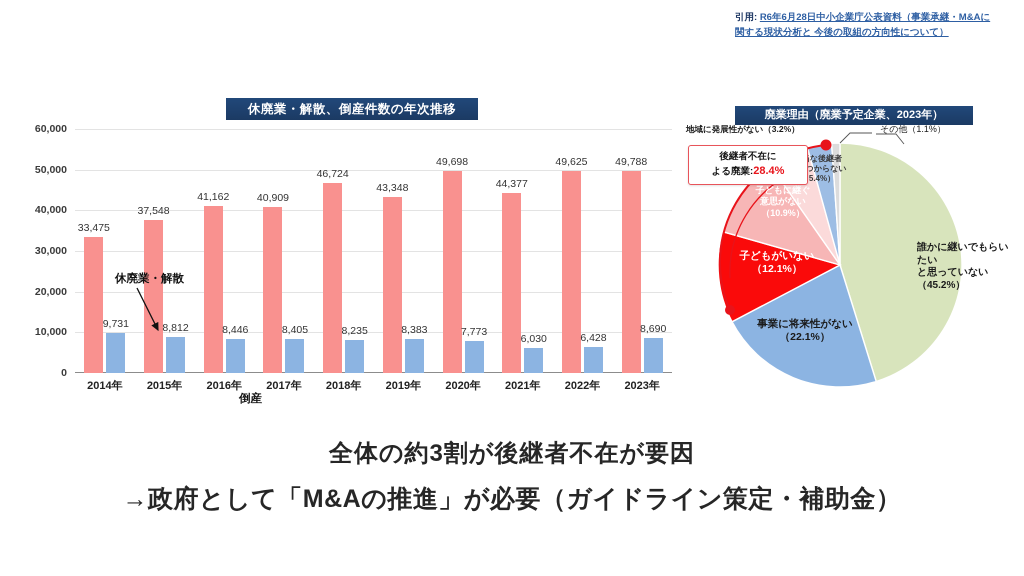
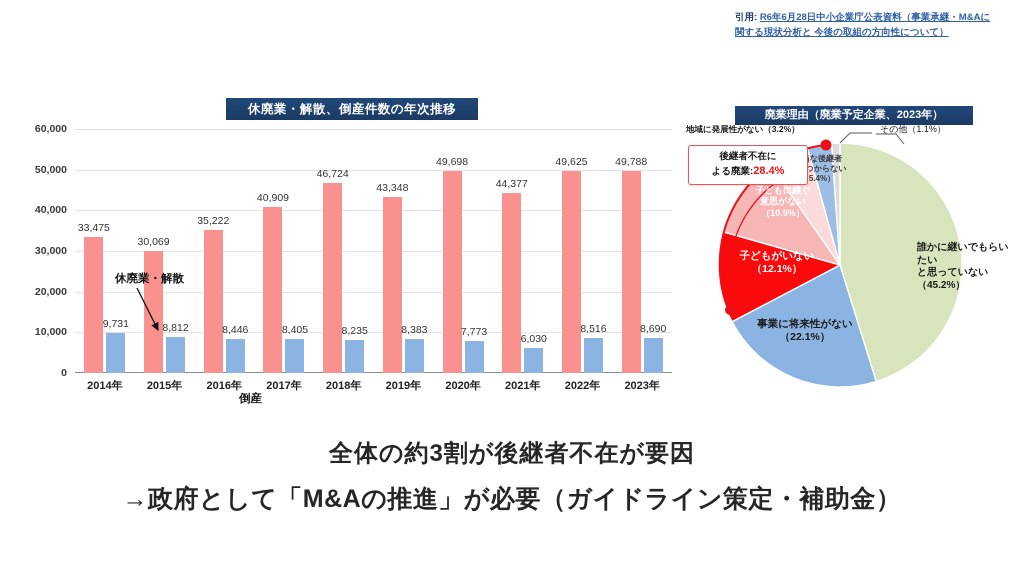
休廃業・解散、倒産件数の年次推移/休廃業・解散/2015年: 37,548 -> 30,069
休廃業・解散、倒産件数の年次推移/休廃業・解散/2016年: 41,162 -> 35,222
休廃業・解散、倒産件数の年次推移/倒産/2022年: 6,428 -> 8,516
